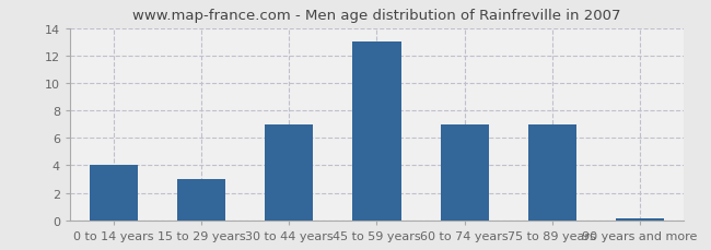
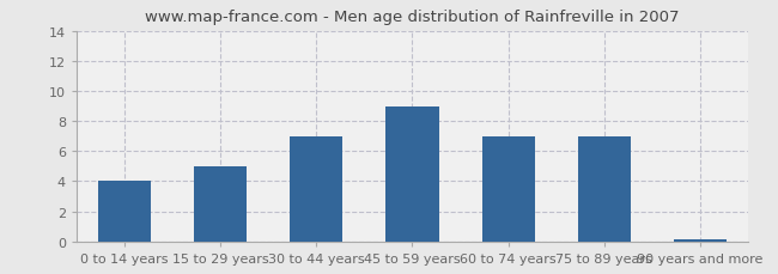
15 to 29 years: 3.0 -> 5.0
45 to 59 years: 13.0 -> 9.0
